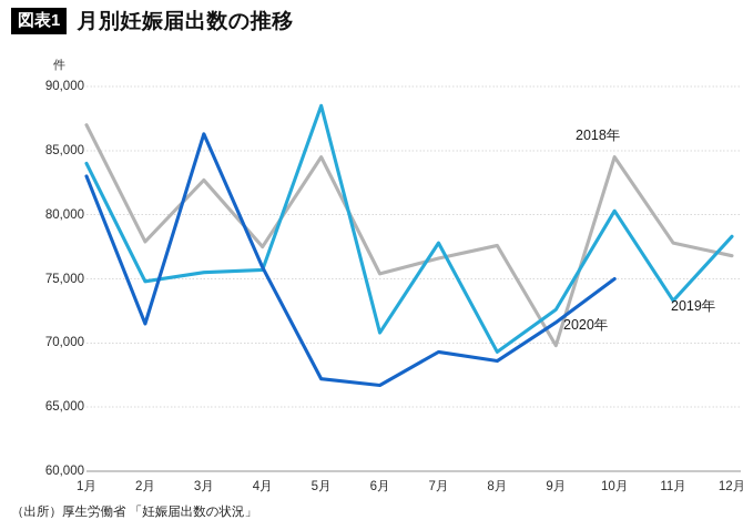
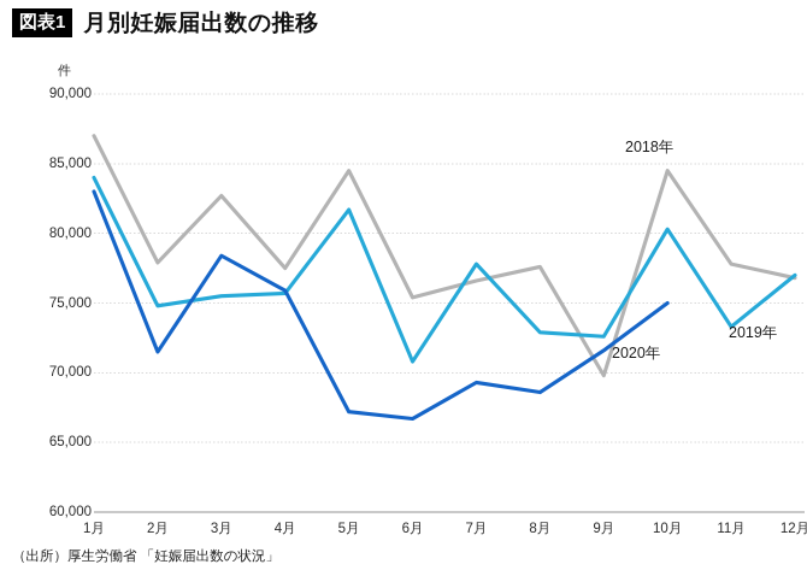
2020年/3月: 86300 -> 78400
2019年/5月: 88500 -> 81700
2019年/8月: 69300 -> 72900
2019年/12月: 78300 -> 77000
